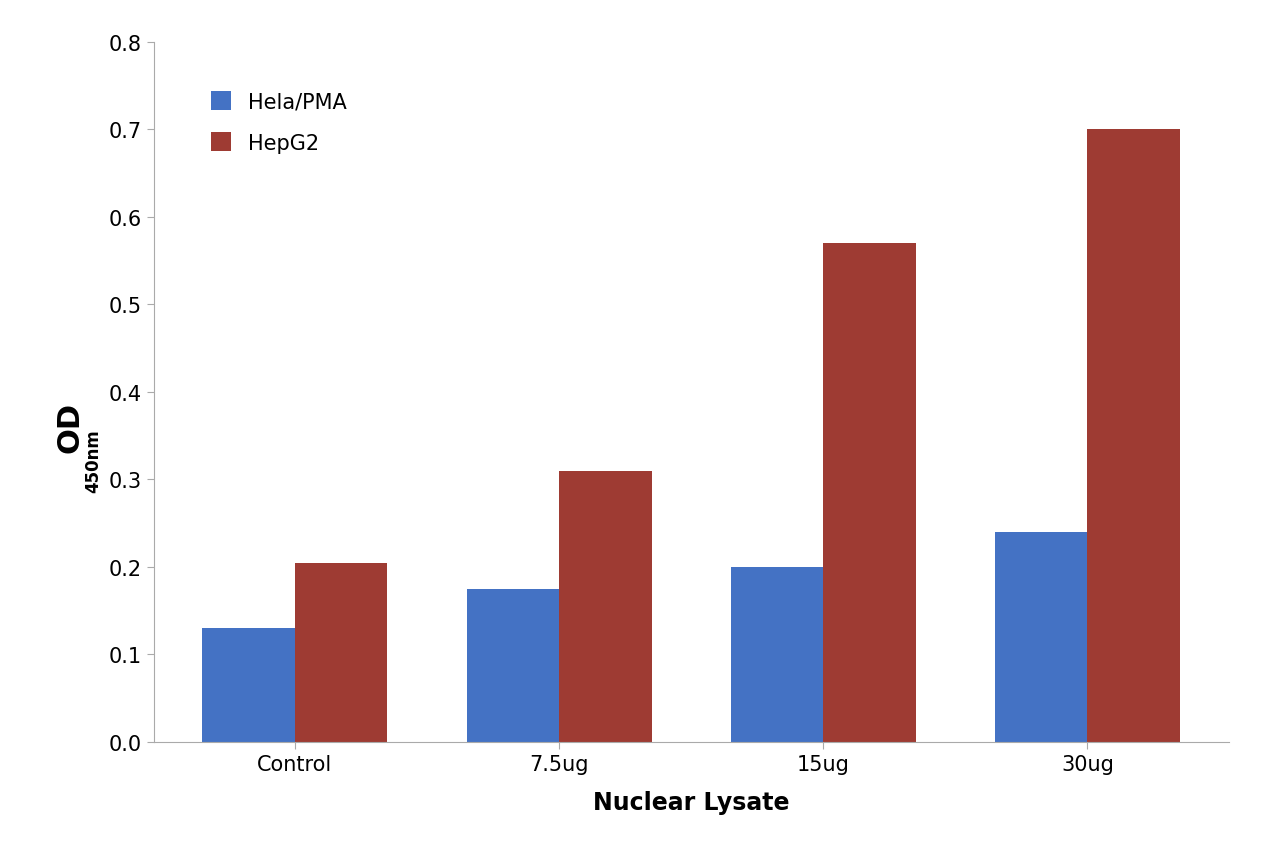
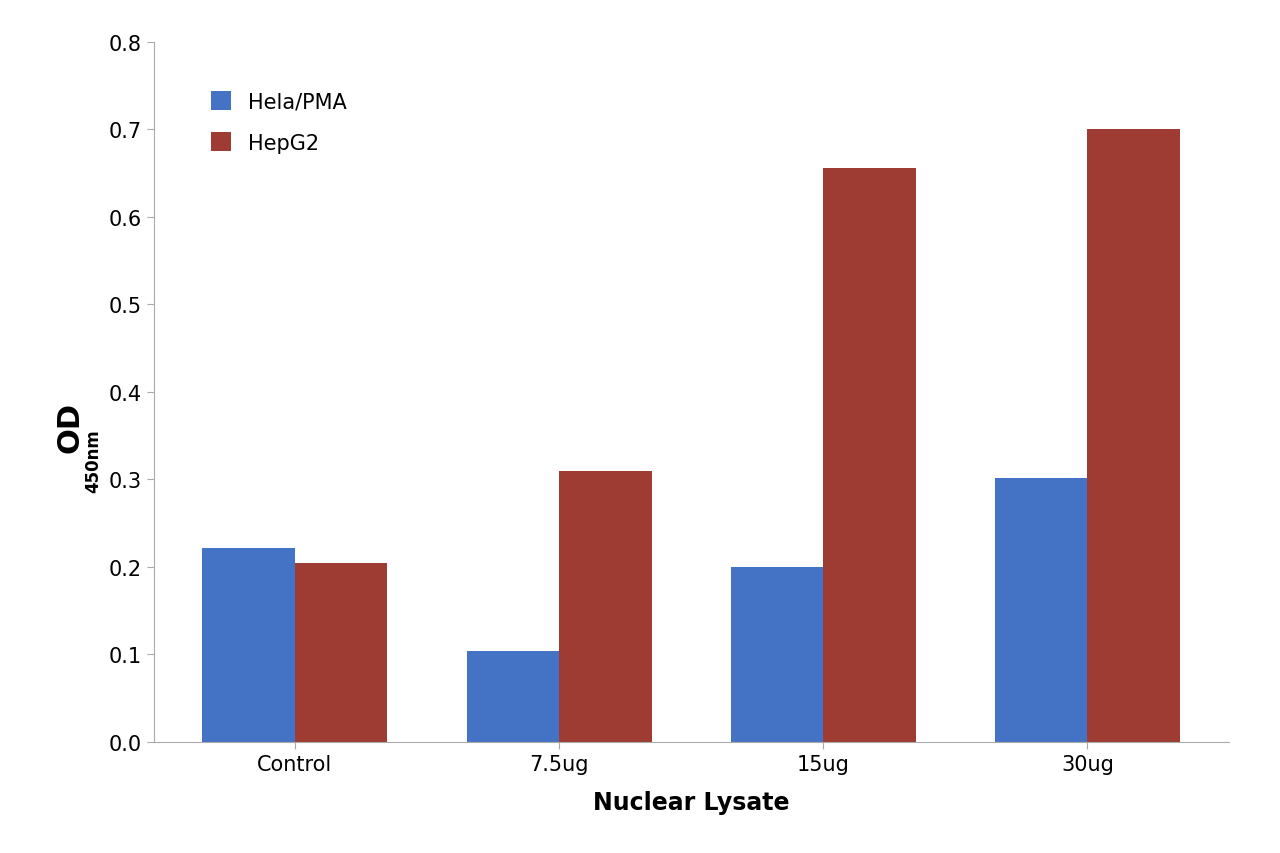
Hela/PMA/Control: 0.130 -> 0.222
Hela/PMA/7.5ug: 0.175 -> 0.104
HepG2/15ug: 0.570 -> 0.656
Hela/PMA/30ug: 0.240 -> 0.302
